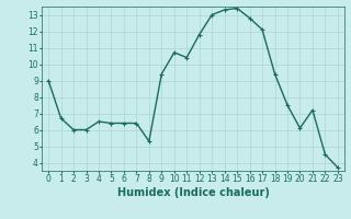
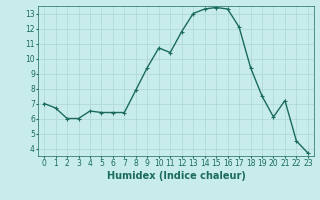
0: 9.0 -> 7.0
8: 5.3 -> 7.9
16: 12.8 -> 13.3
